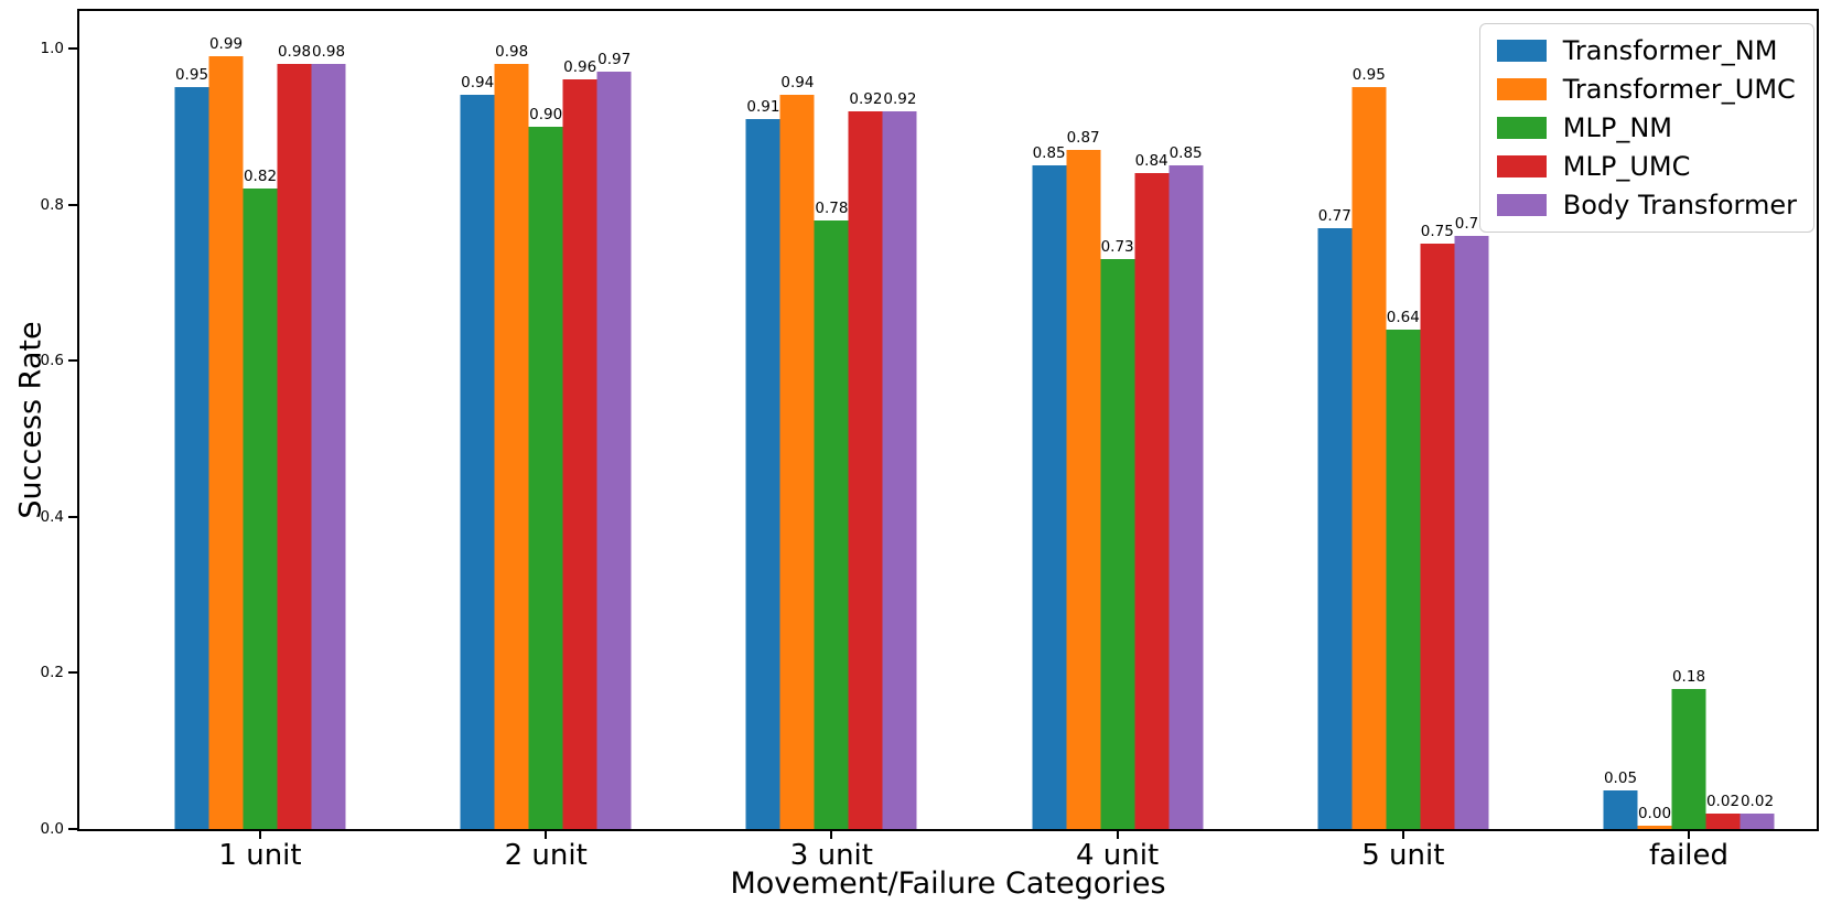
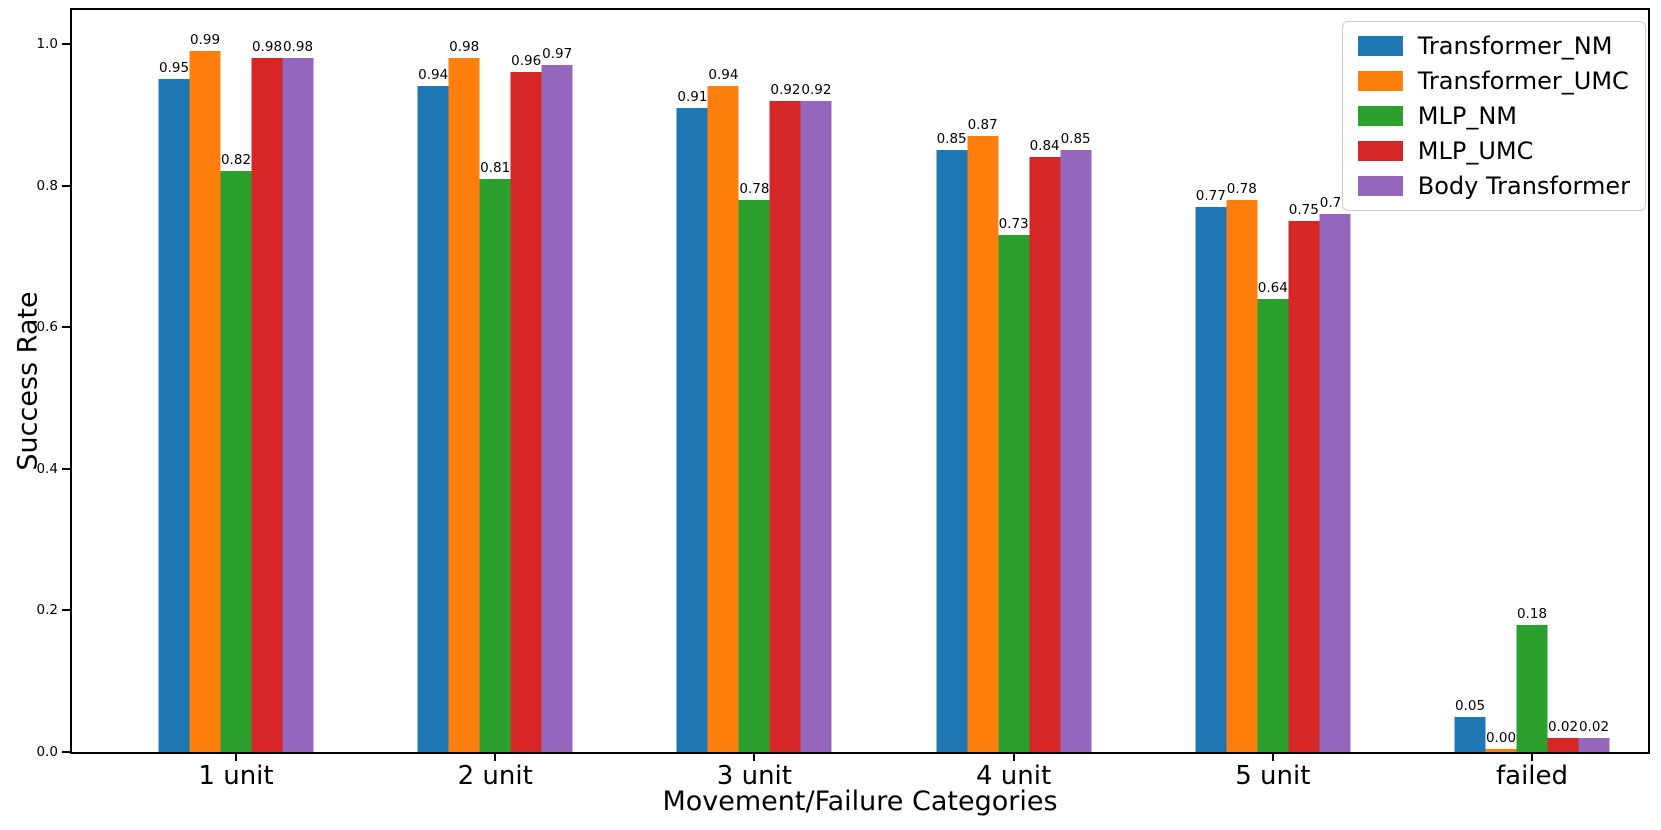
MLP_NM/2 unit: 0.90 -> 0.81
Transformer_UMC/5 unit: 0.95 -> 0.78
